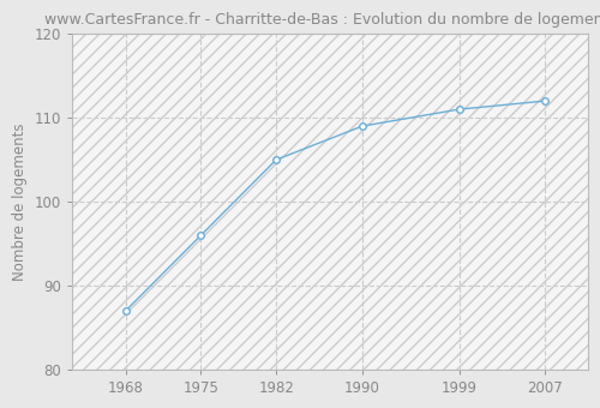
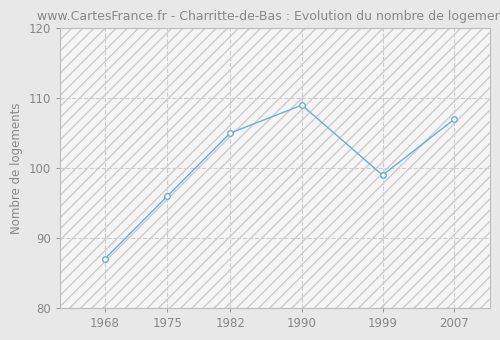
1999: 111 -> 99
2007: 112 -> 107
